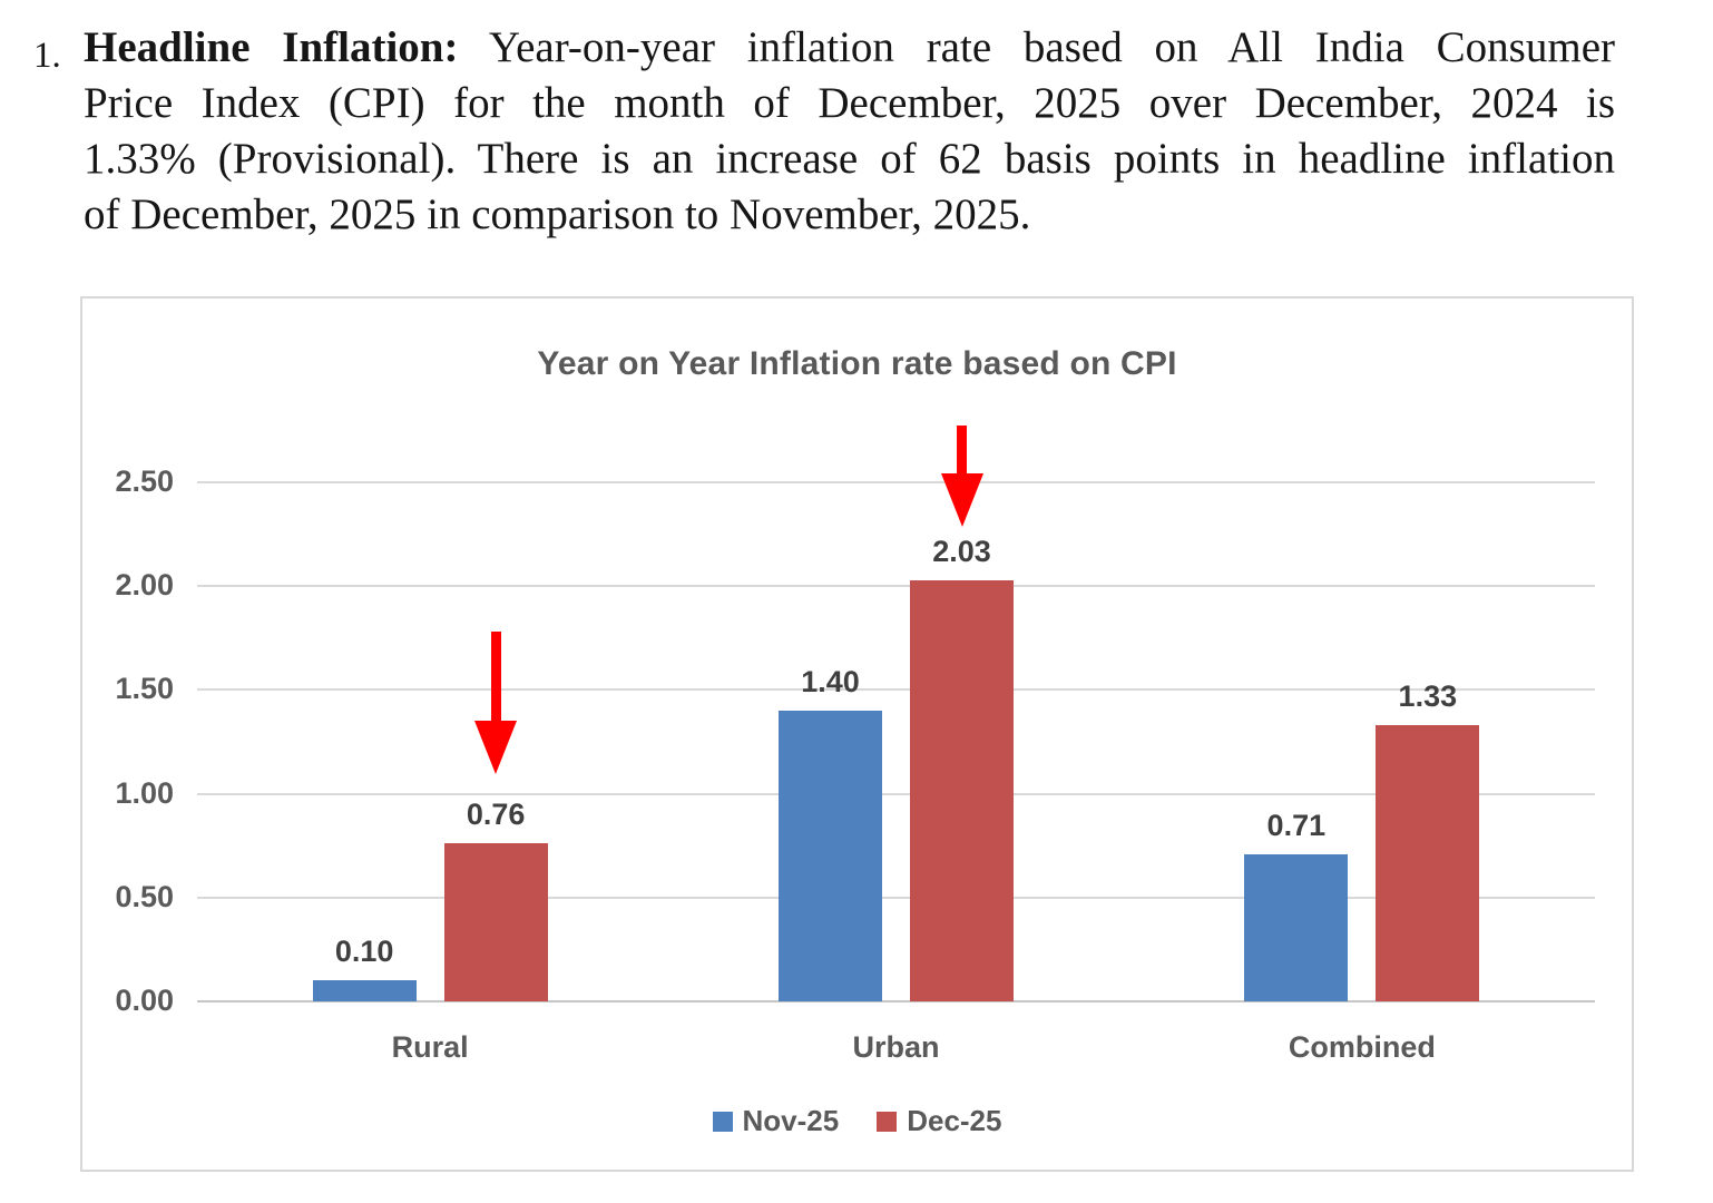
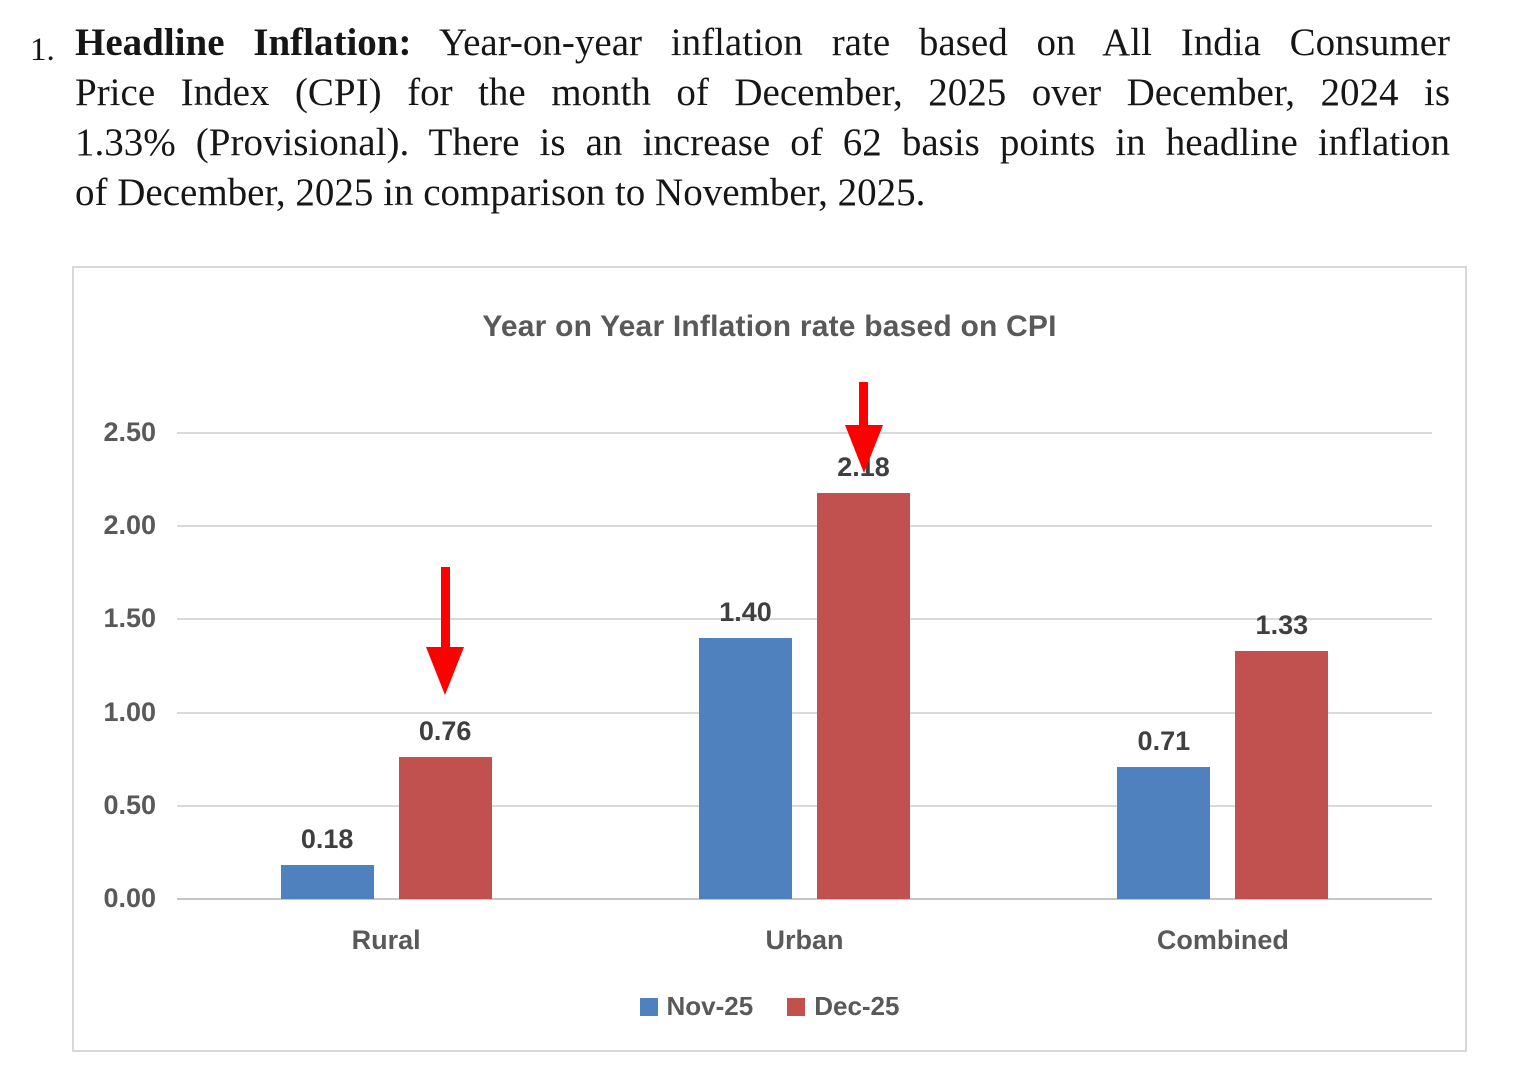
Nov-25/Rural: 0.10 -> 0.18
Dec-25/Urban: 2.03 -> 2.18
